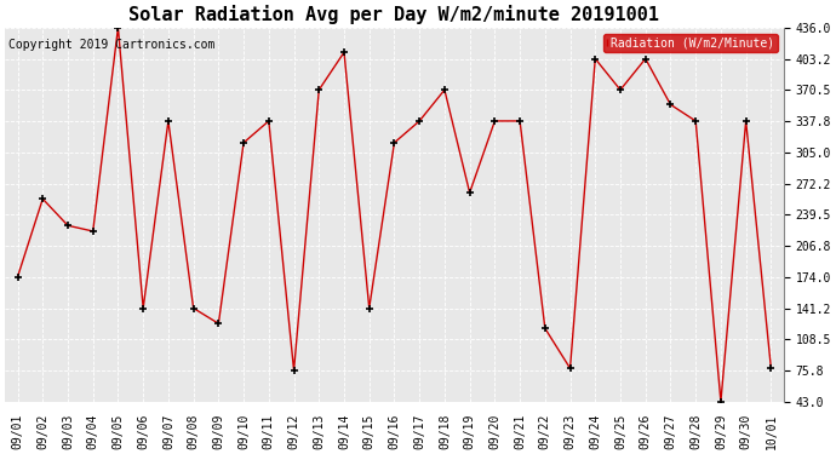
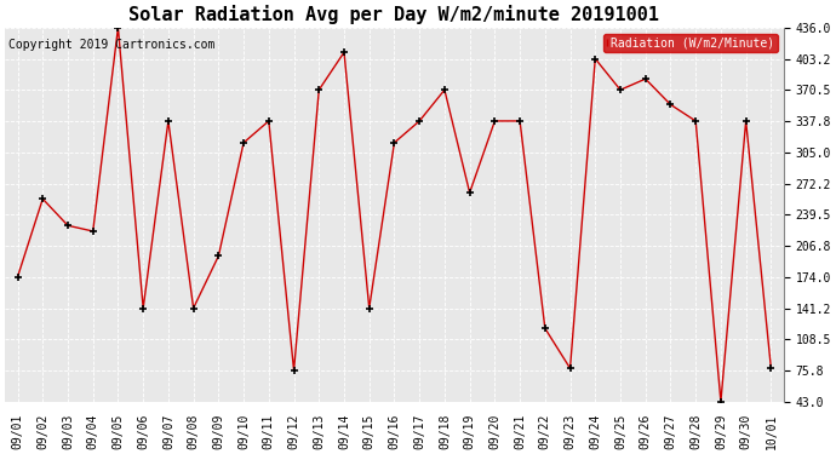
09/09: 125 -> 196
09/26: 403 -> 382
